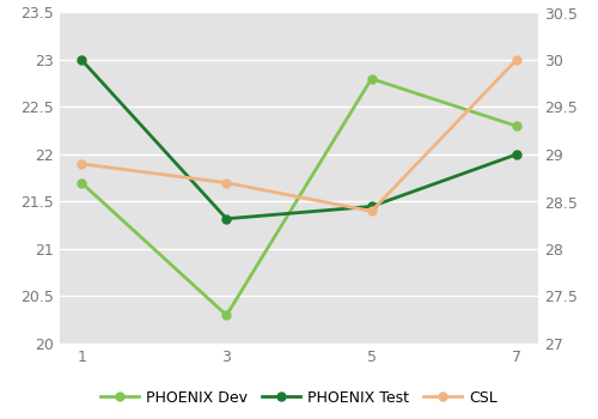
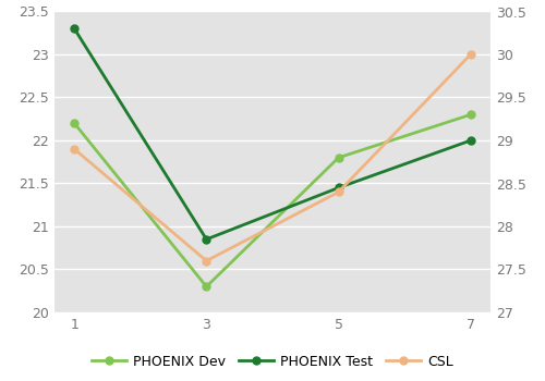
PHOENIX Dev/1: 21.7 -> 22.2
PHOENIX Test/1: 23.00 -> 23.30
PHOENIX Test/3: 21.32 -> 20.85
CSL/3: 28.7 -> 27.6
PHOENIX Dev/5: 22.8 -> 21.8
